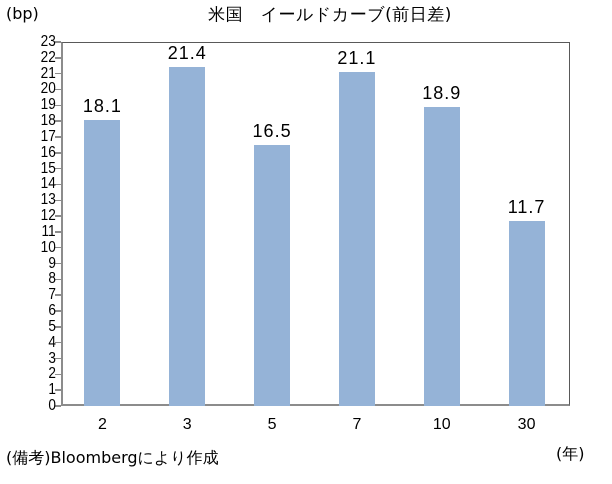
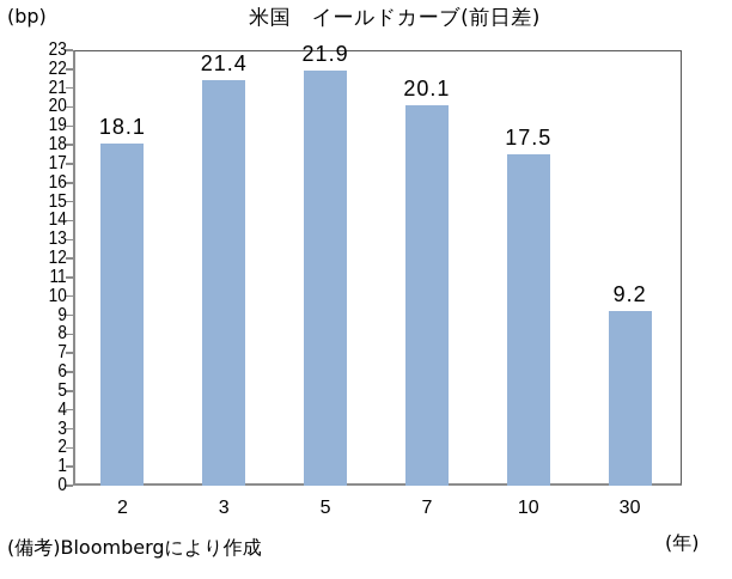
5: 16.5 -> 21.9
7: 21.1 -> 20.1
10: 18.9 -> 17.5
30: 11.7 -> 9.2
